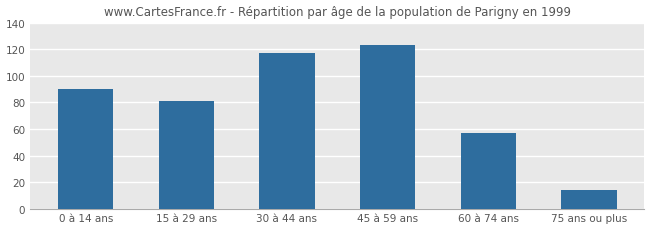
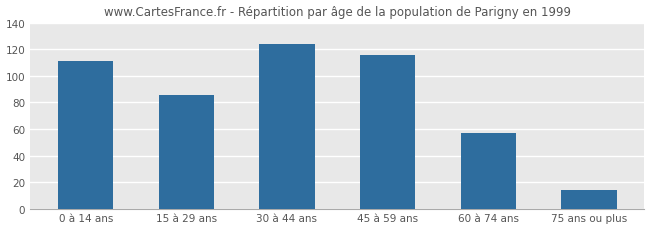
0 à 14 ans: 90 -> 111
15 à 29 ans: 81 -> 86
30 à 44 ans: 117 -> 124
45 à 59 ans: 123 -> 116
